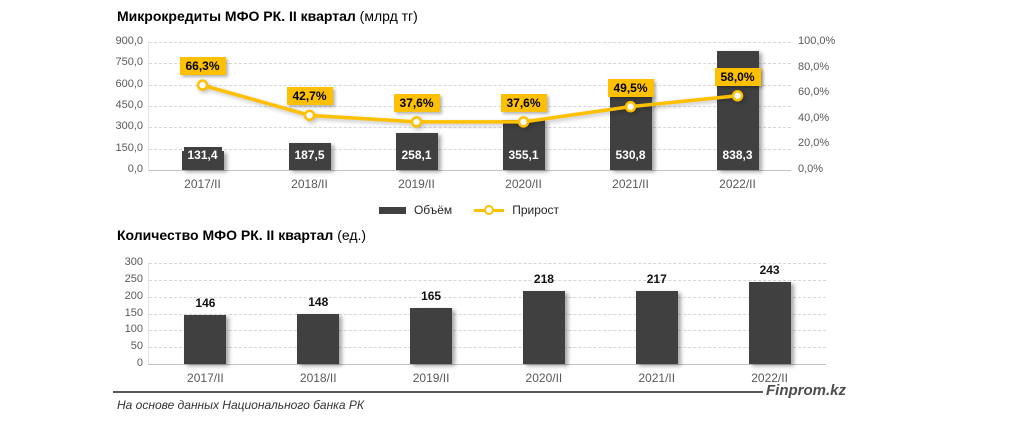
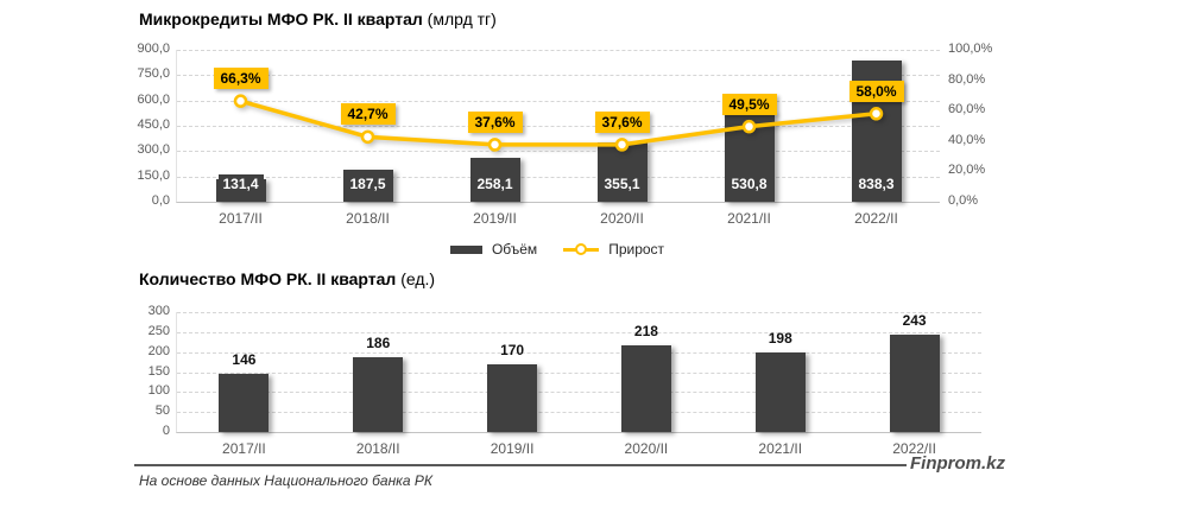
Количество МФО РК. II квартал/2018/II: 148 -> 186
Количество МФО РК. II квартал/2019/II: 165 -> 170
Количество МФО РК. II квартал/2021/II: 217 -> 198
